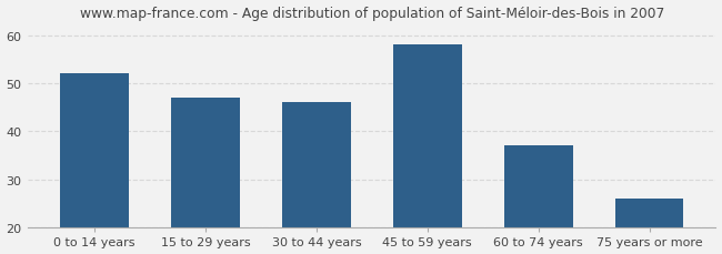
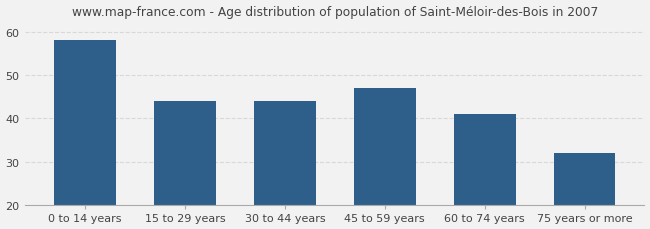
0 to 14 years: 52 -> 58
15 to 29 years: 47 -> 44
30 to 44 years: 46 -> 44
45 to 59 years: 58 -> 47
60 to 74 years: 37 -> 41
75 years or more: 26 -> 32
